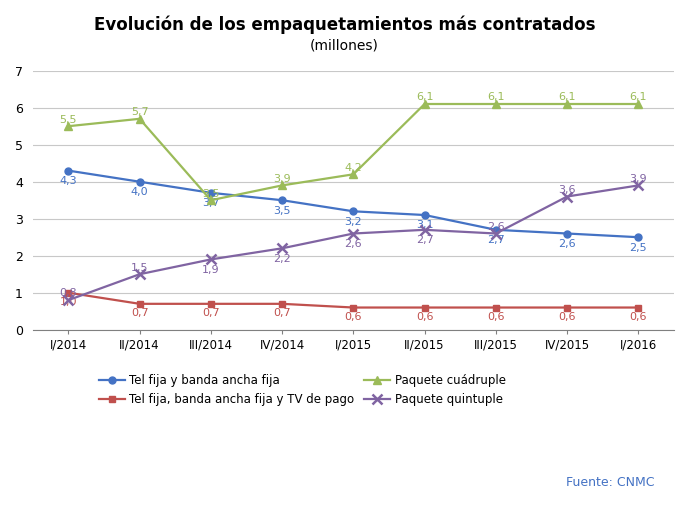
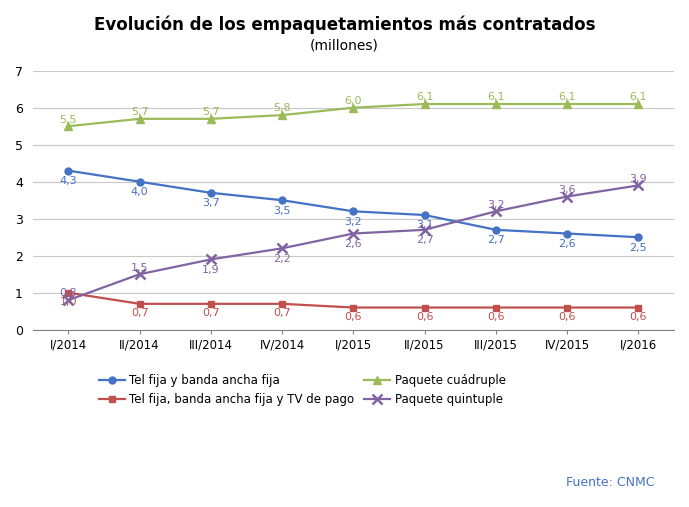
Paquete cuádruple/III/2014: 3,5 -> 5,7
Paquete cuádruple/IV/2014: 3,9 -> 5,8
Paquete cuádruple/I/2015: 4,2 -> 6,0
Paquete quintuple/III/2015: 2,6 -> 3,2
